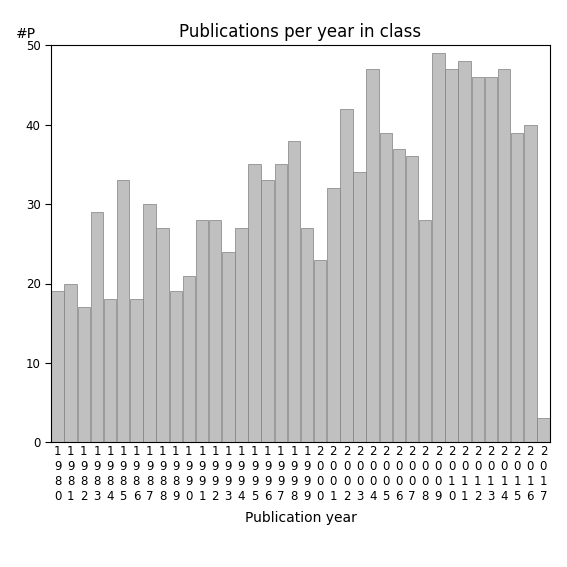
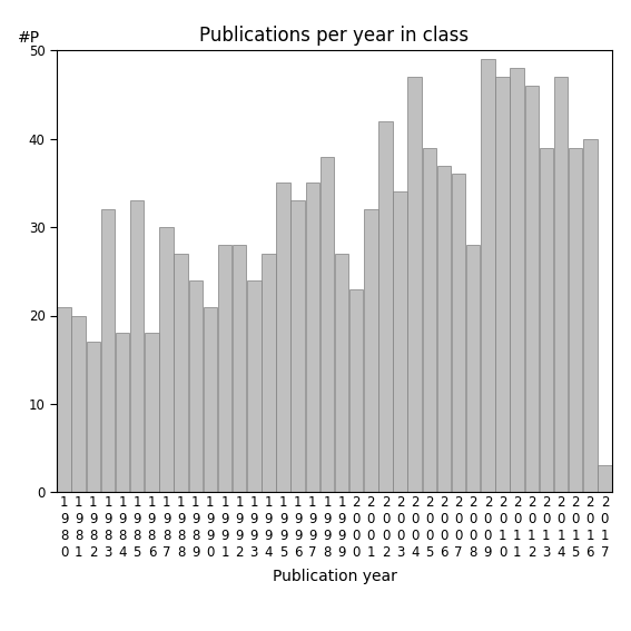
1 9 8 0: 19 -> 21
1 9 8 3: 29 -> 32
1 9 8 9: 19 -> 24
2 0 1 3: 46 -> 39
